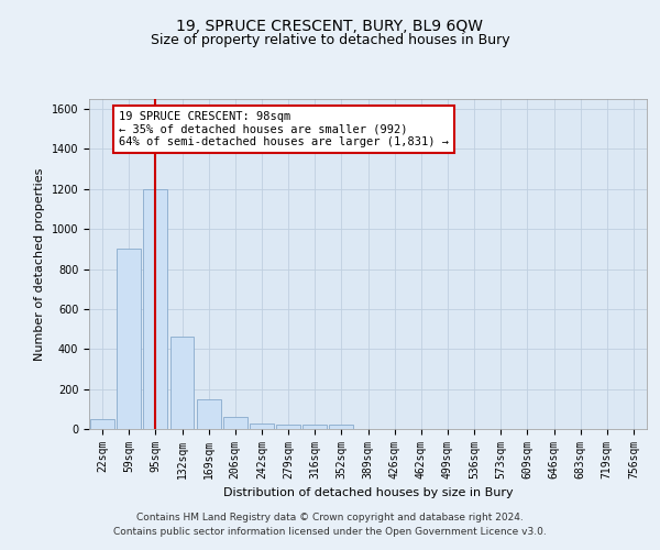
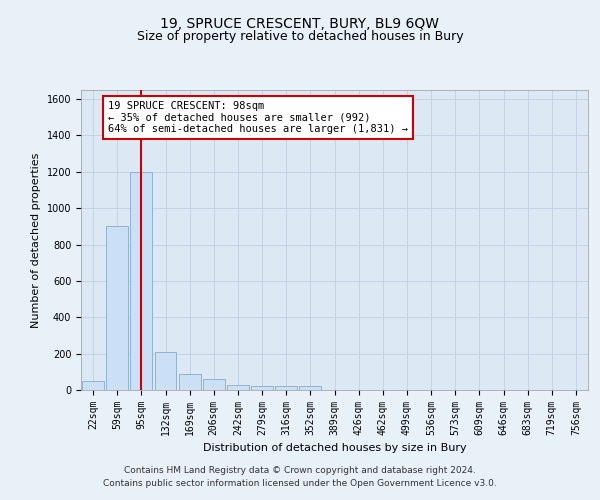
132sqm: 460 -> 210
169sqm: 150 -> 90
